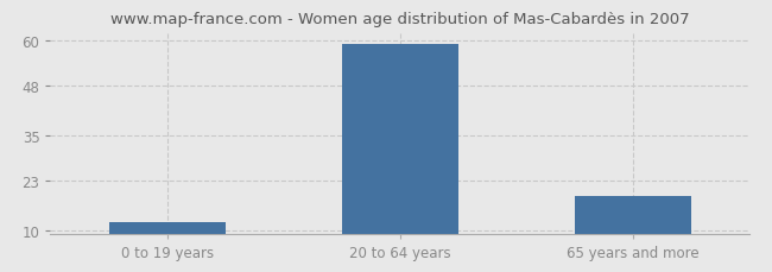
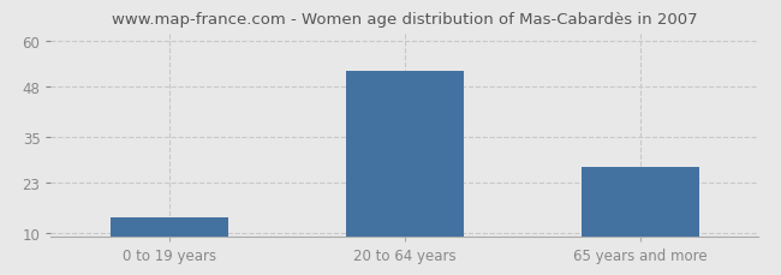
0 to 19 years: 12 -> 14
20 to 64 years: 59 -> 52
65 years and more: 19 -> 27
